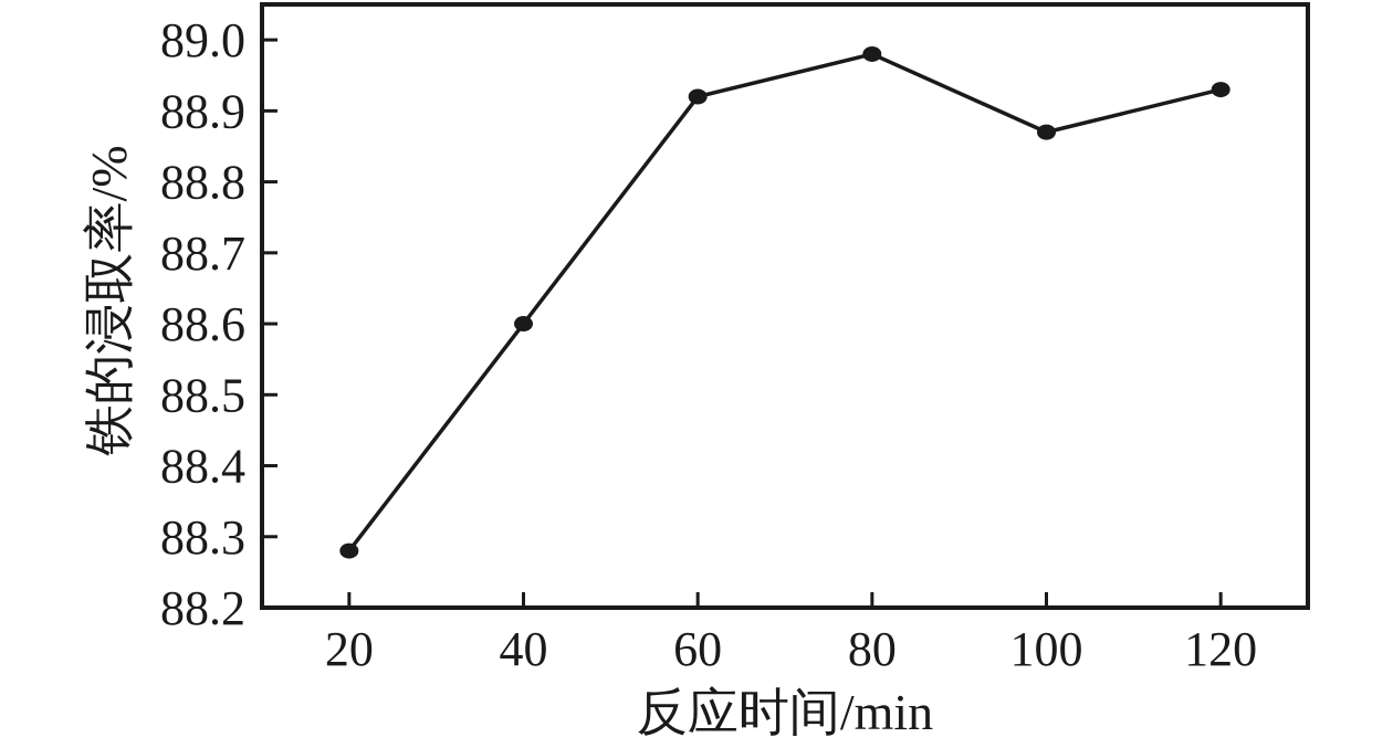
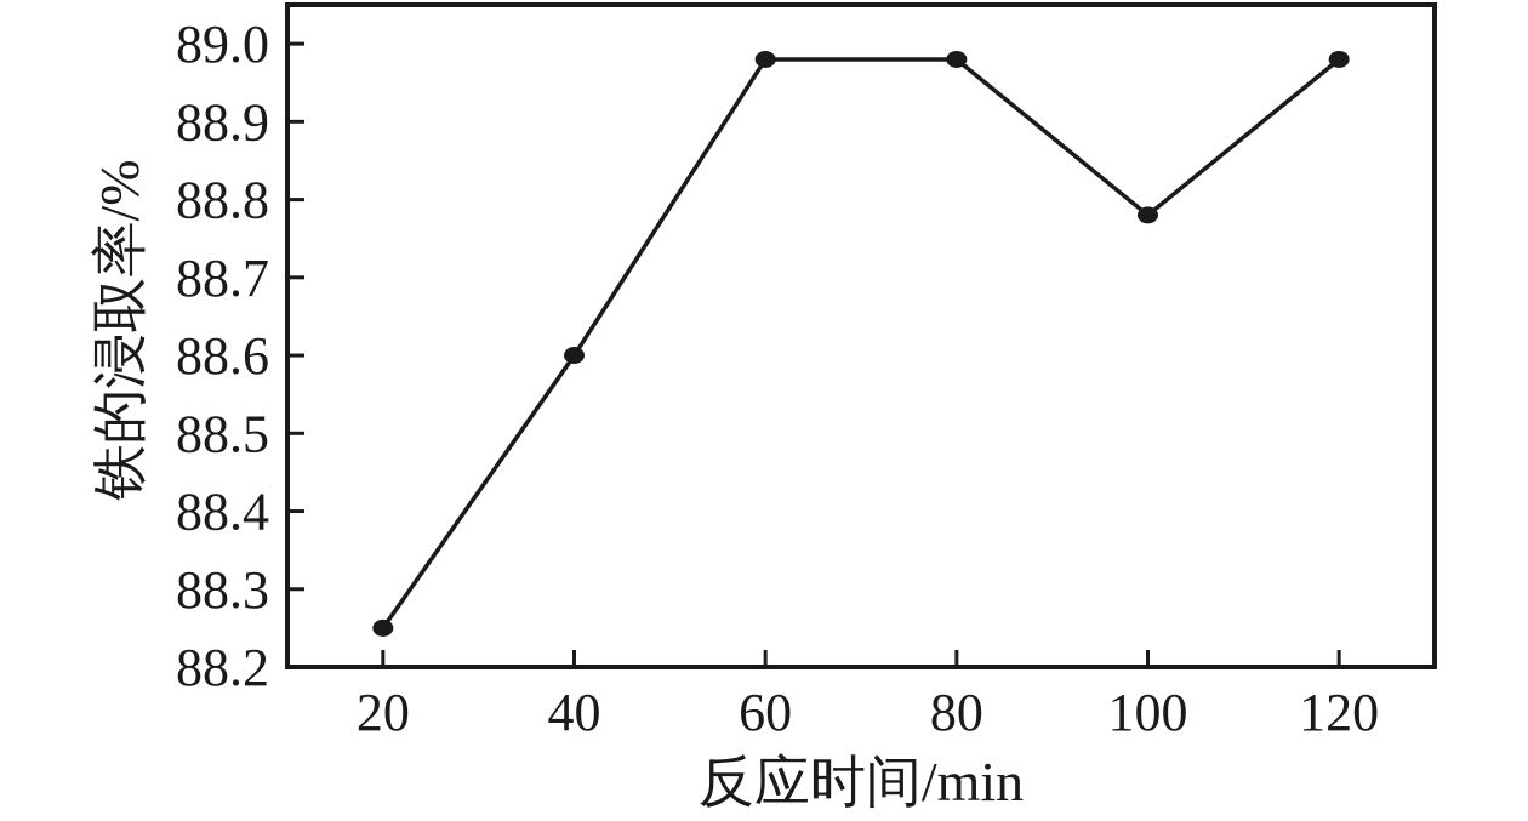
20: 88.28 -> 88.25
60: 88.92 -> 88.98
100: 88.87 -> 88.78
120: 88.93 -> 88.98
